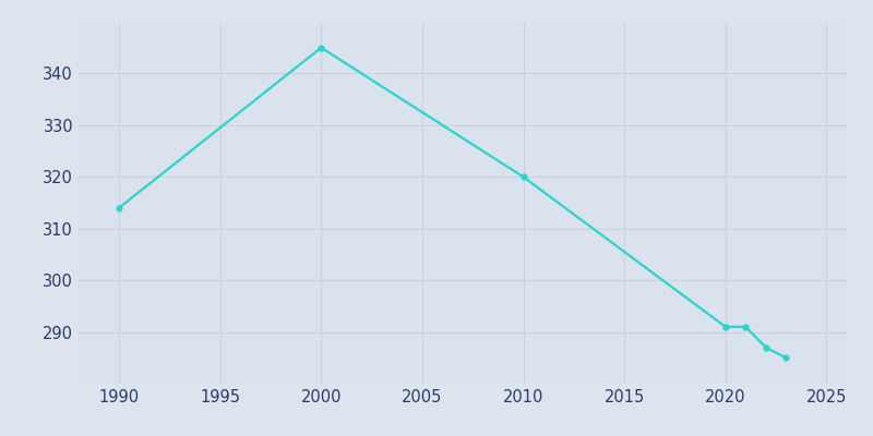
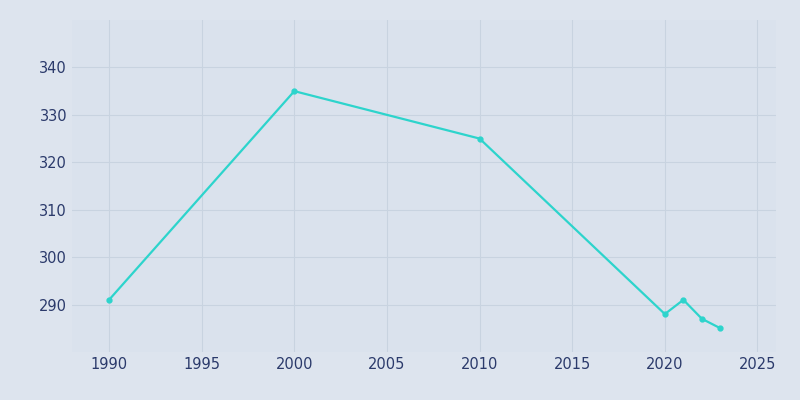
1990: 314 -> 291
2000: 345 -> 335
2010: 320 -> 325
2020: 291 -> 288
